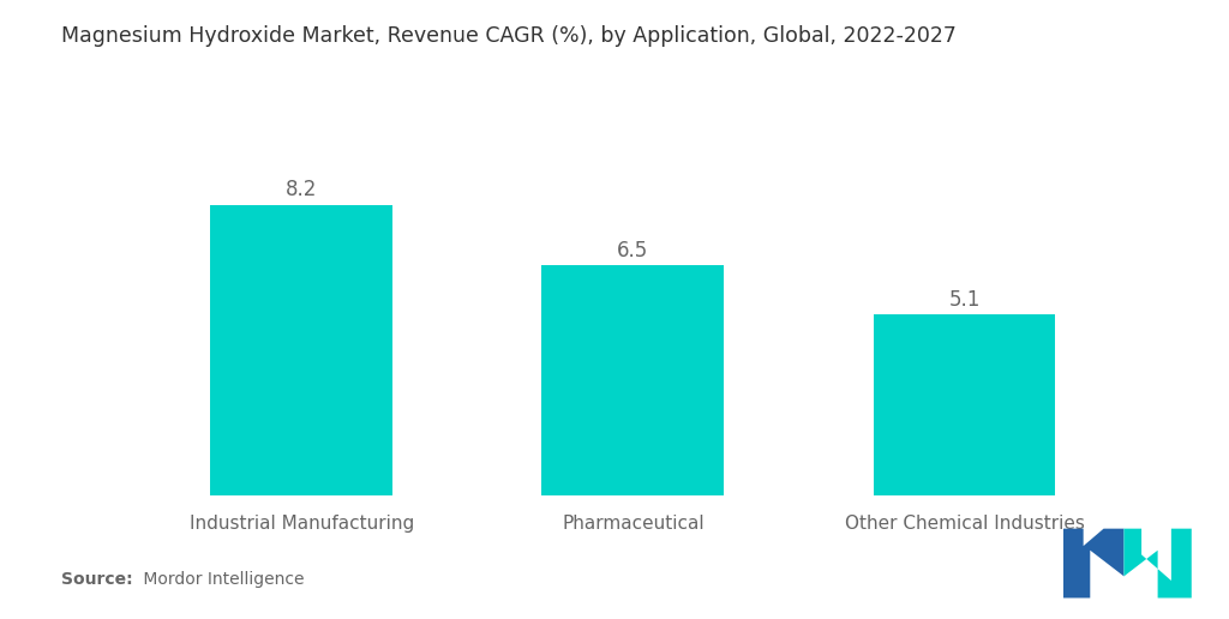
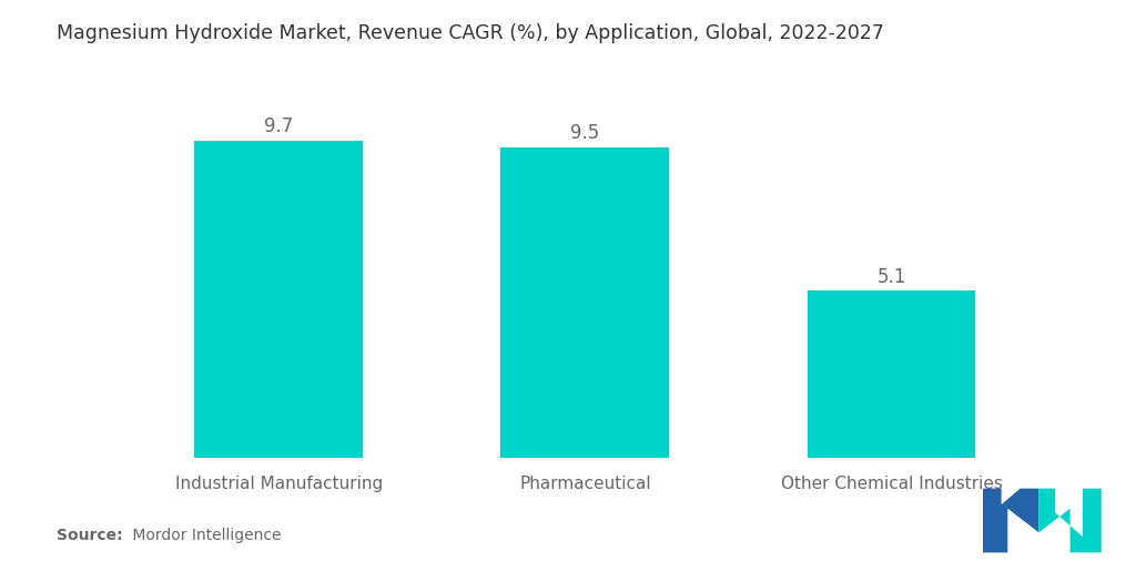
Industrial Manufacturing: 8.2 -> 9.7
Pharmaceutical: 6.5 -> 9.5
